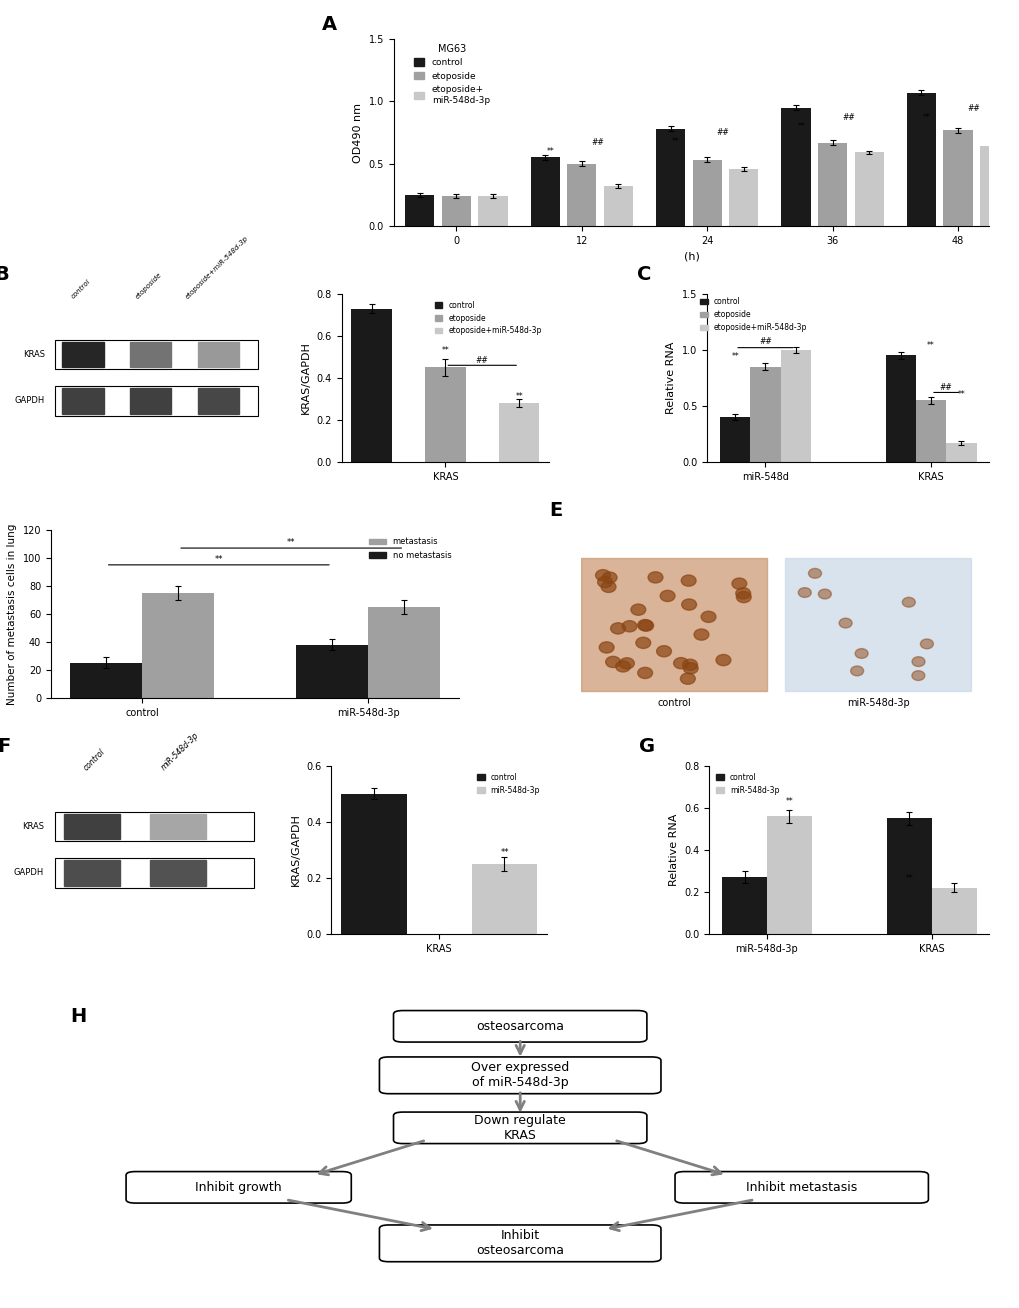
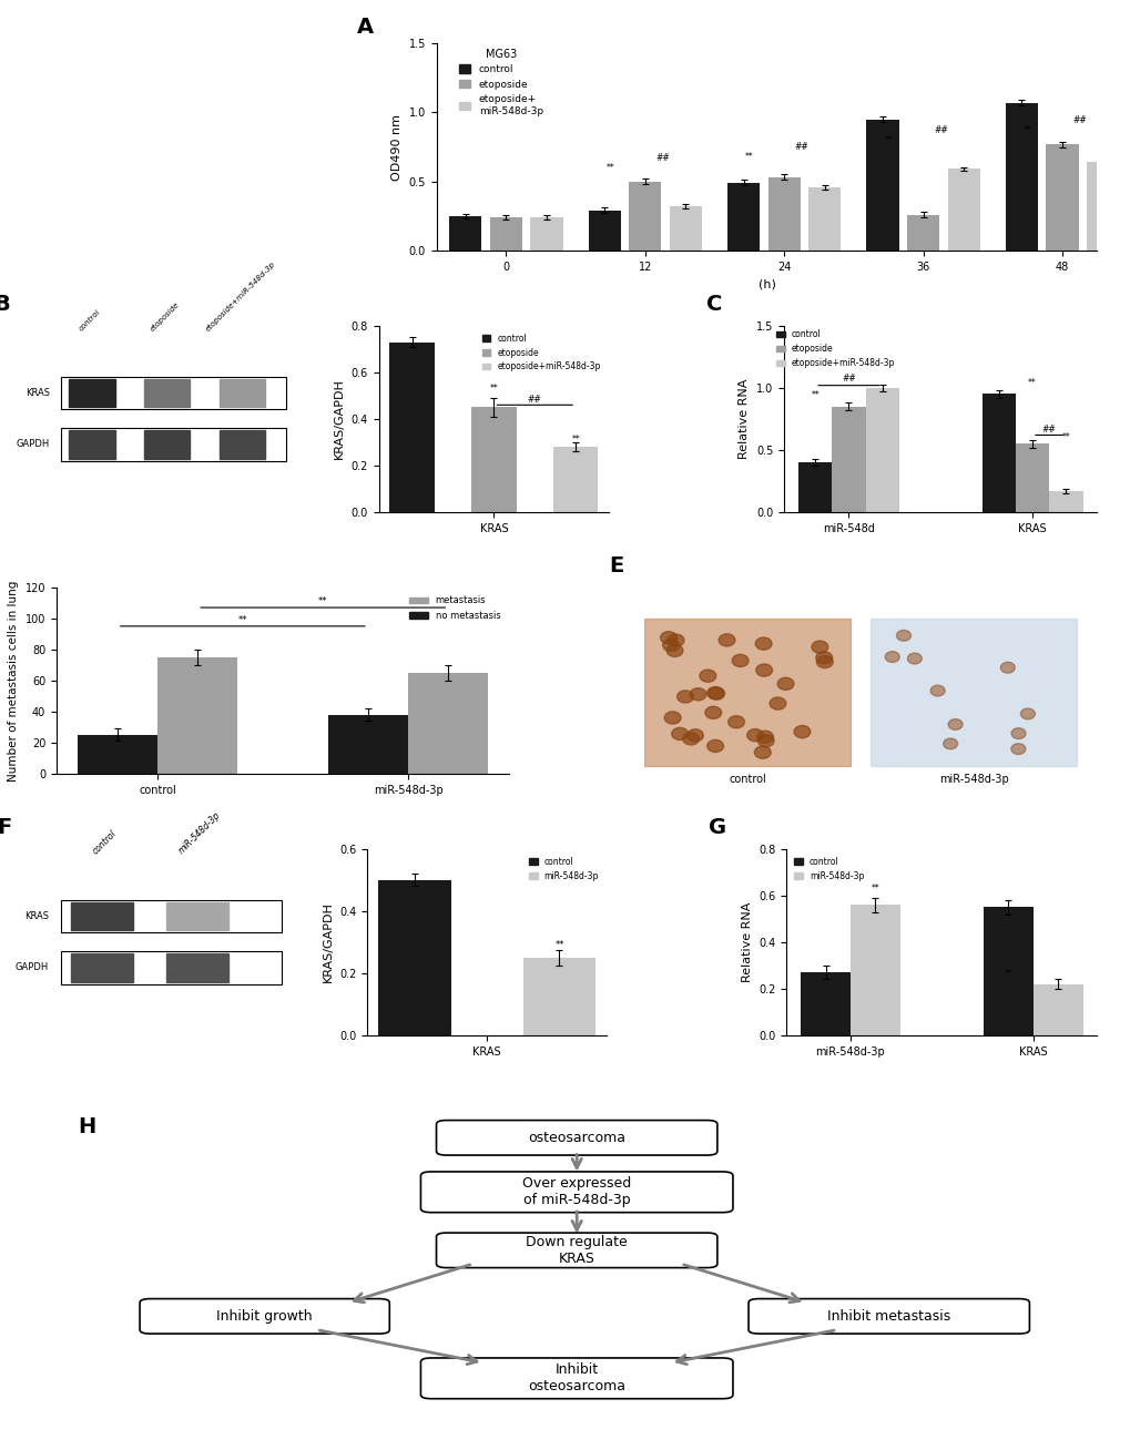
control/12: 0.55 -> 0.29
control/24: 0.78 -> 0.49
etoposide/36: 0.67 -> 0.26
